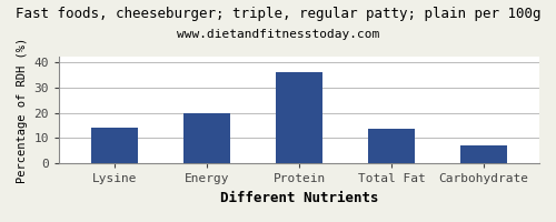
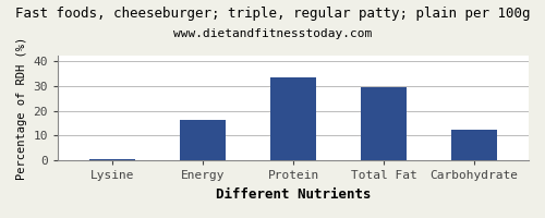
Lysine: 14.0 -> 0.4
Energy: 20.0 -> 16.3
Protein: 36.0 -> 33.3
Total Fat: 13.5 -> 29.3
Carbohydrate: 7.0 -> 12.2
